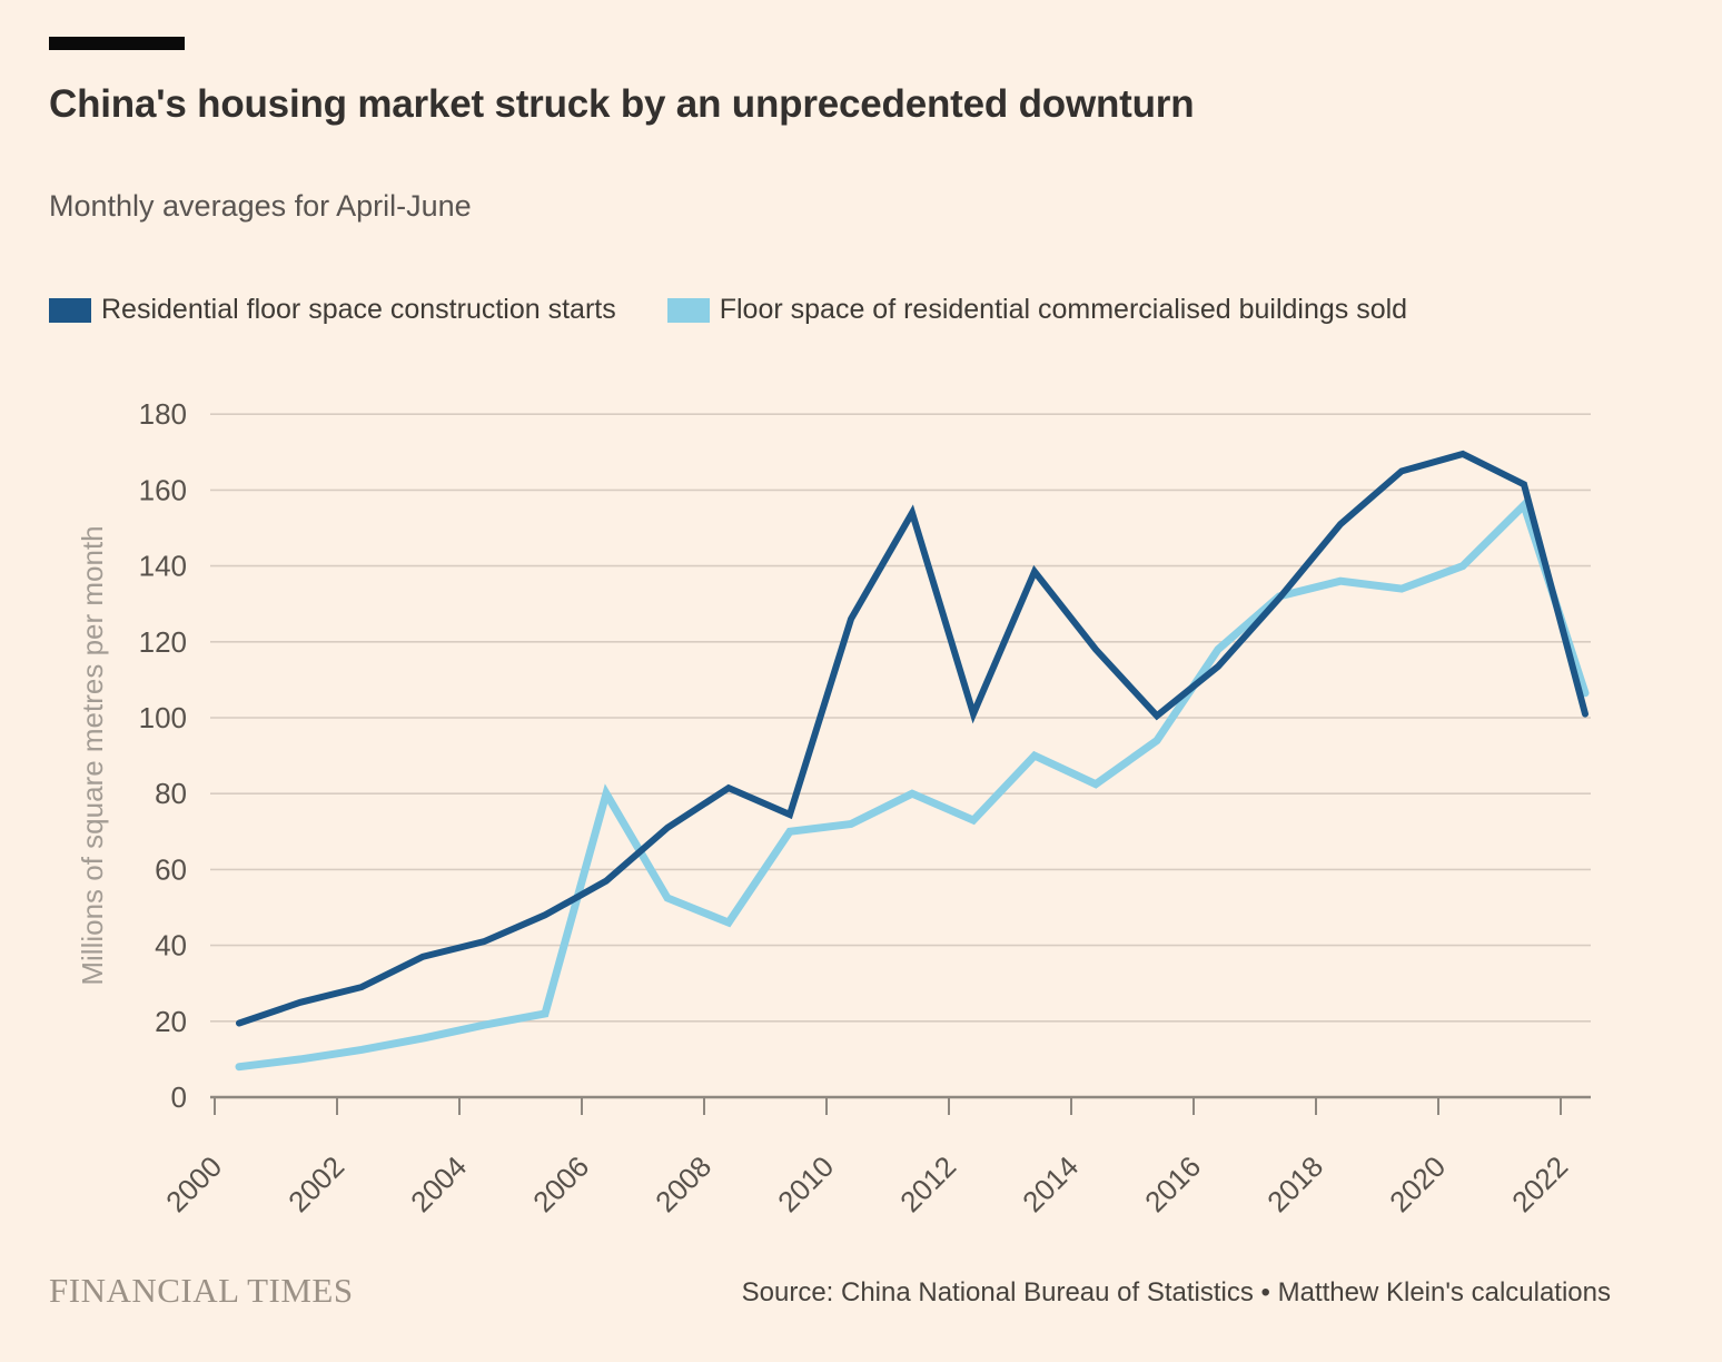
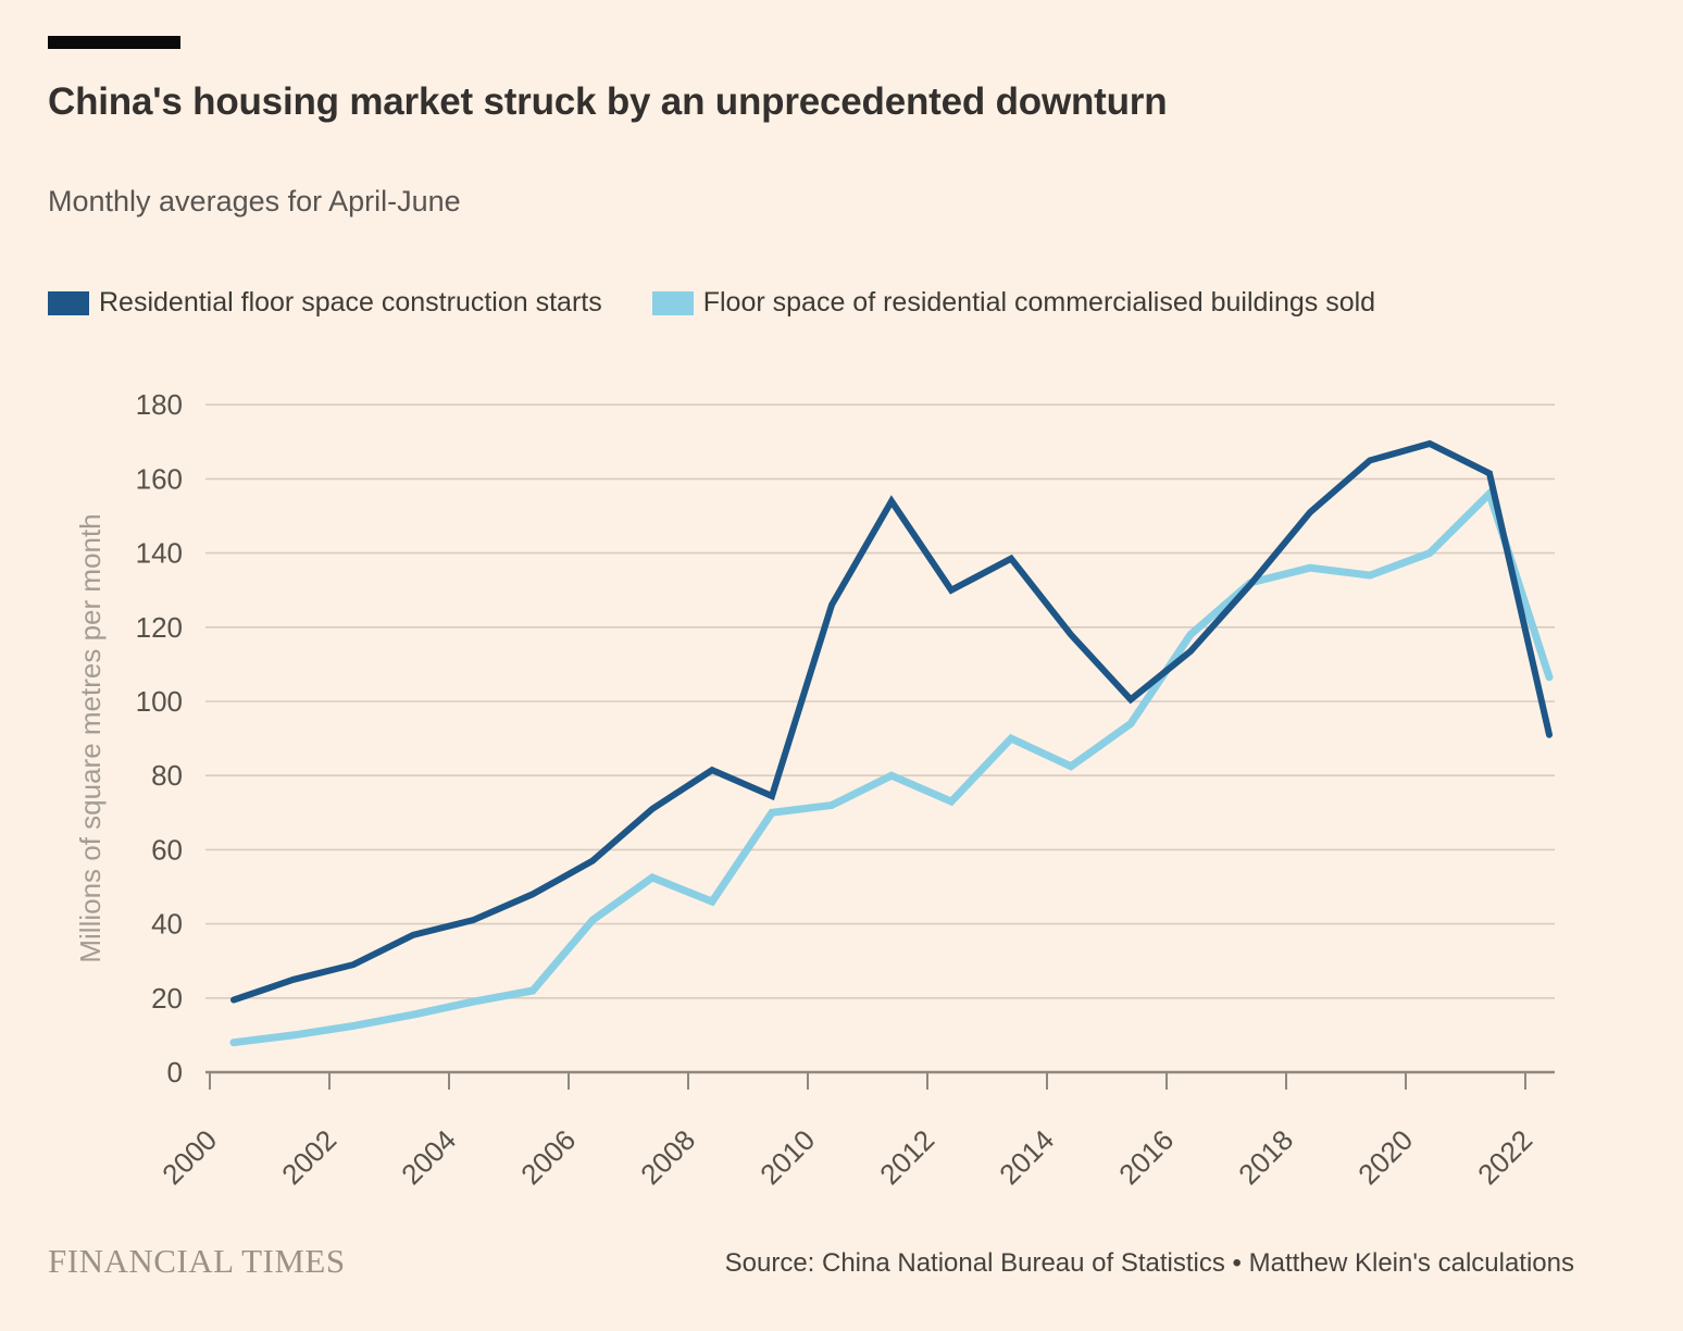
Floor space of residential commercialised buildings sold/2006: 80 -> 41
Residential floor space construction starts/2012: 101 -> 130
Residential floor space construction starts/2022: 101 -> 91
